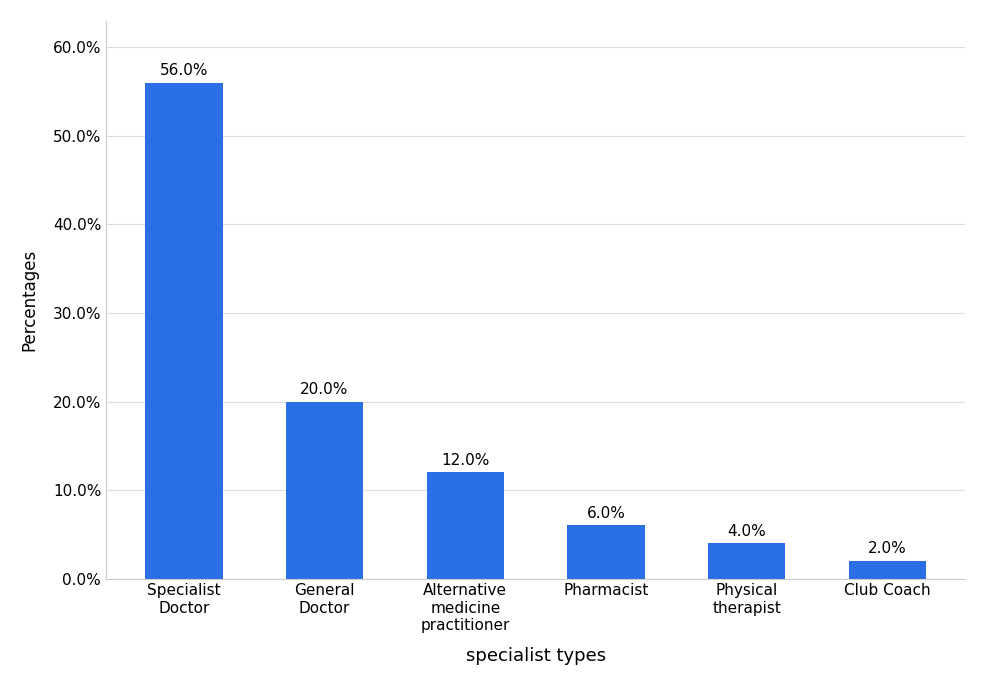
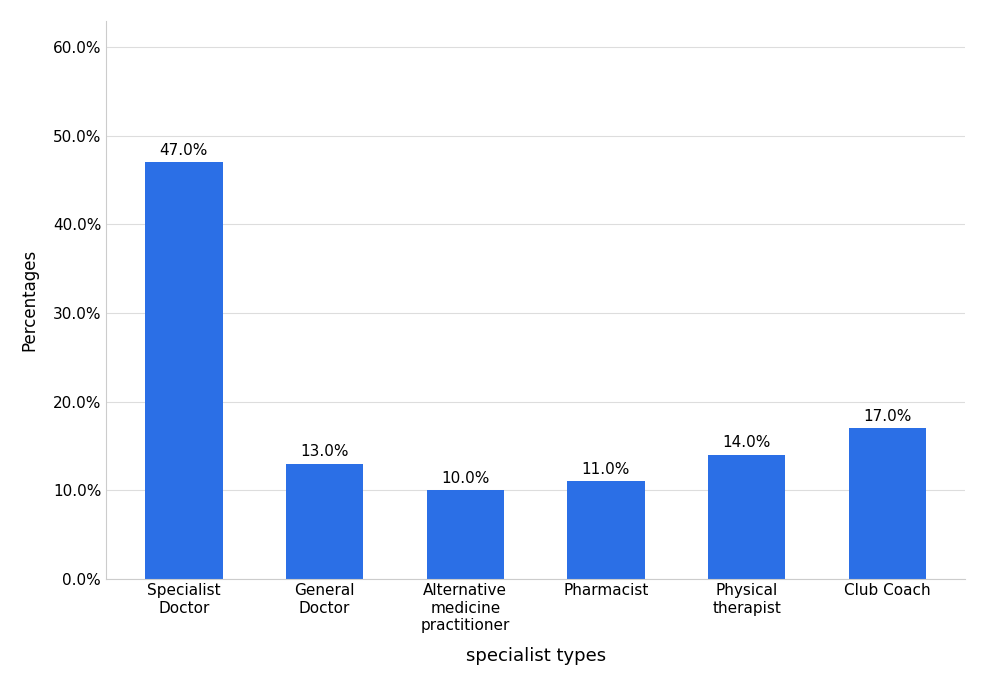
Specialist Doctor: 56.0% -> 47.0%
General Doctor: 20.0% -> 13.0%
Alternative medicine practitioner: 12.0% -> 10.0%
Pharmacist: 6.0% -> 11.0%
Physical therapist: 4.0% -> 14.0%
Club Coach: 2.0% -> 17.0%
